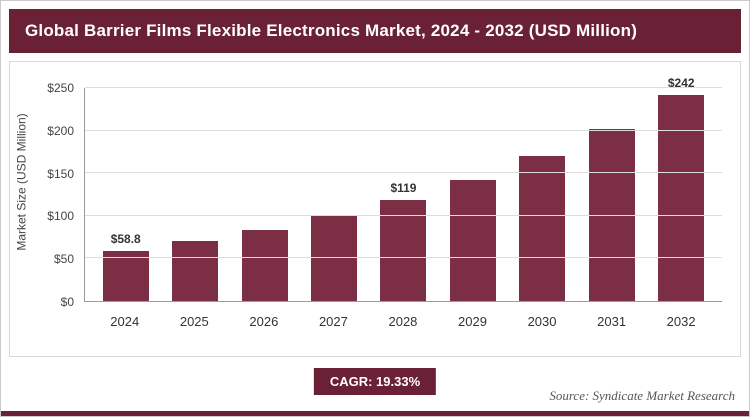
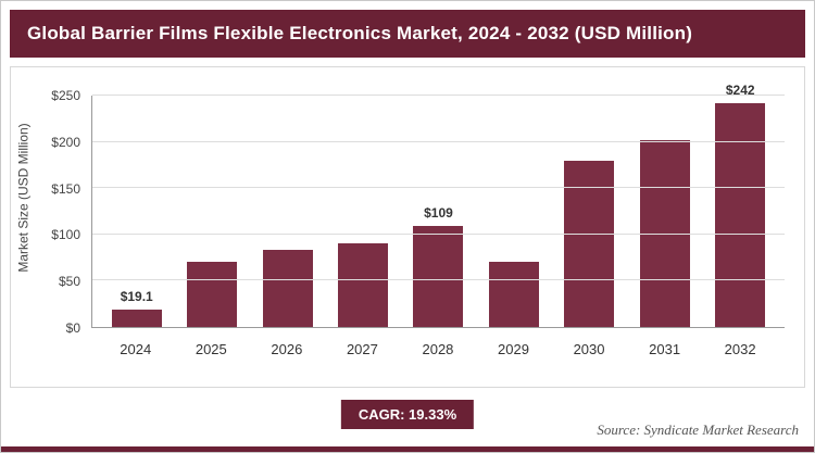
2024: $58.8 -> $19.1
2027: $100 -> $90
2028: $119 -> $109
2029: $140 -> $70
2030: $170 -> $180
